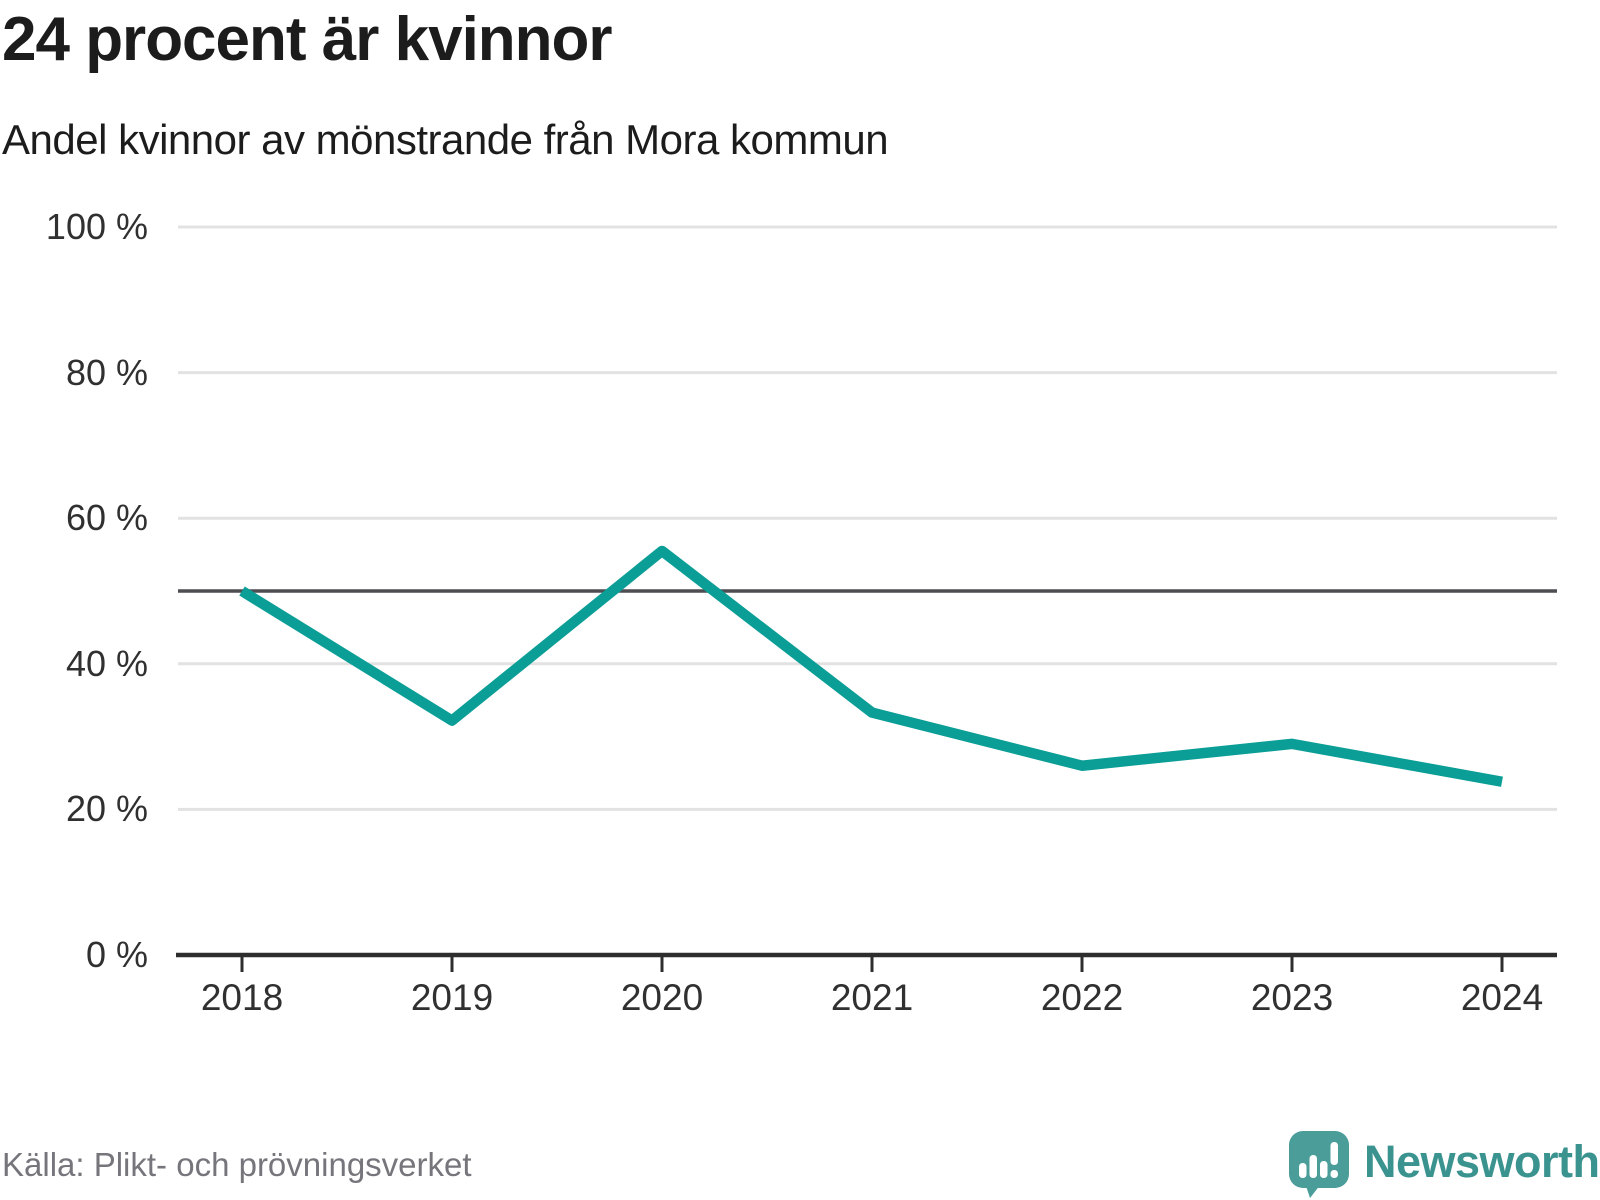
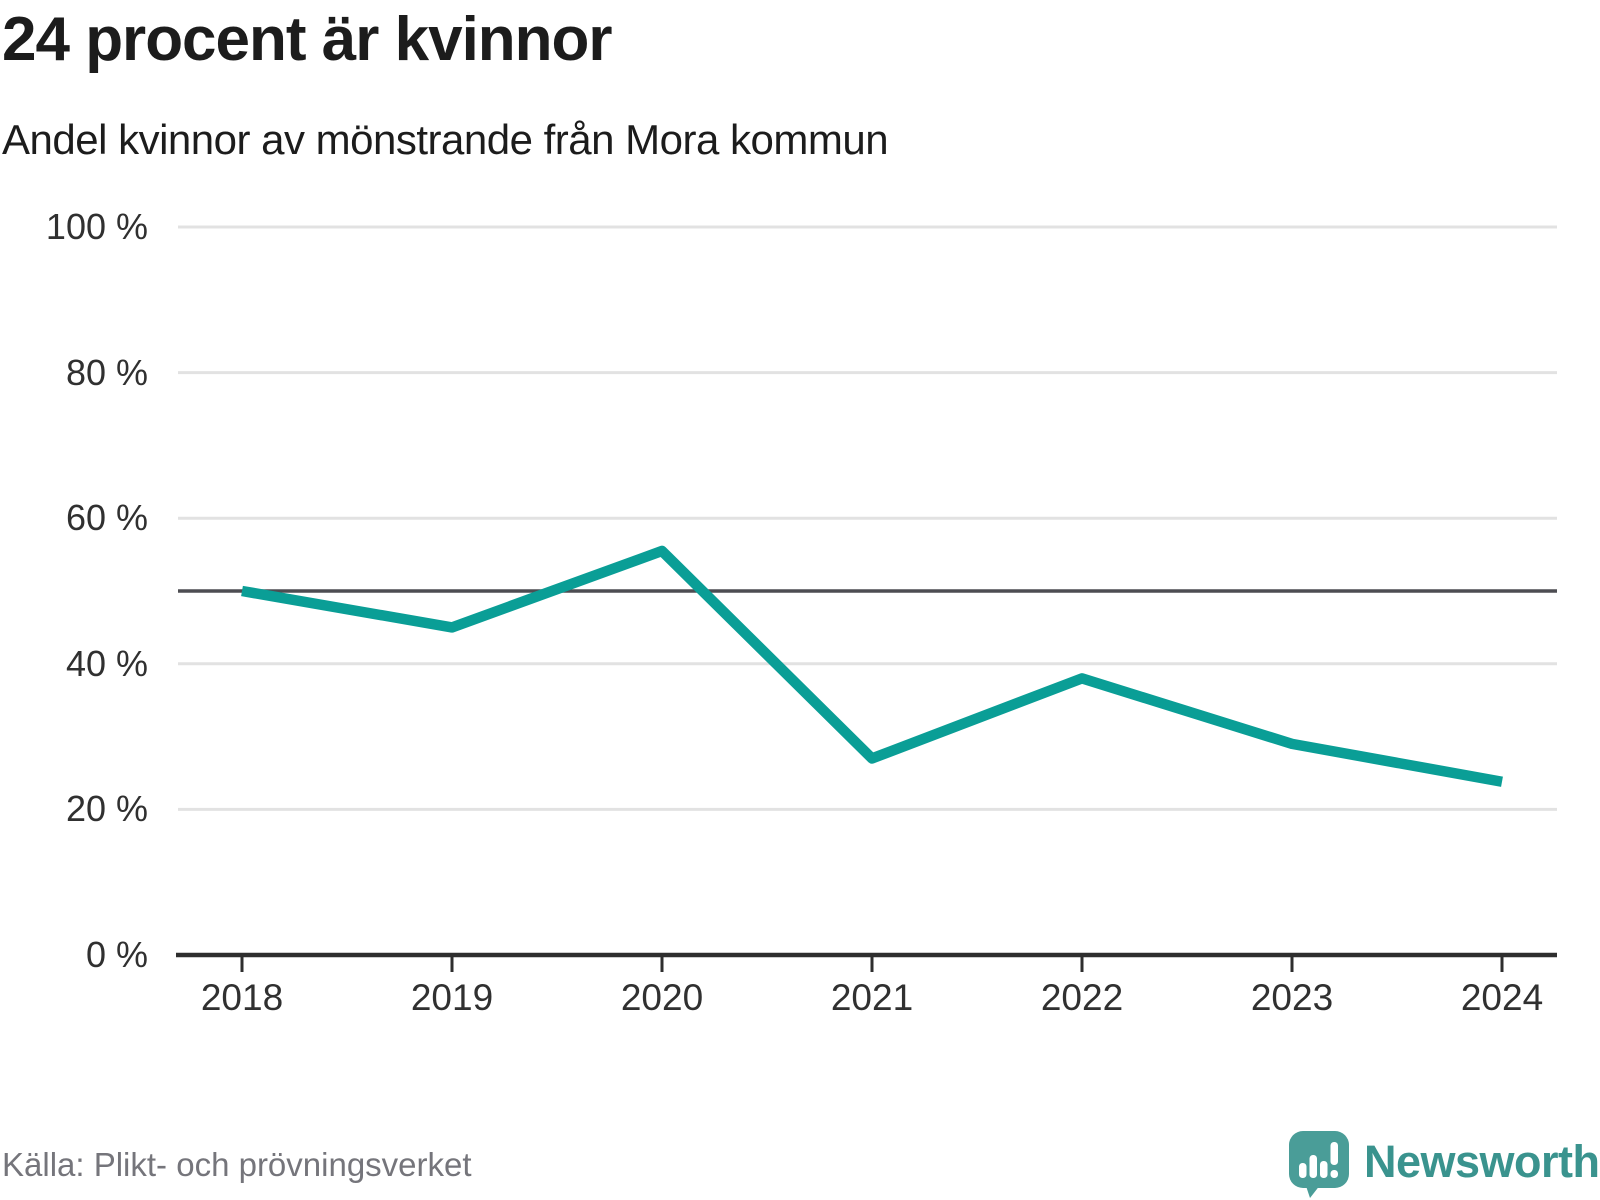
2019: 32% -> 45%
2021: 33% -> 27%
2022: 26% -> 38%
